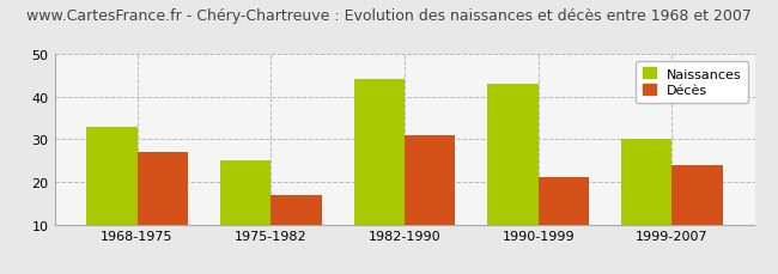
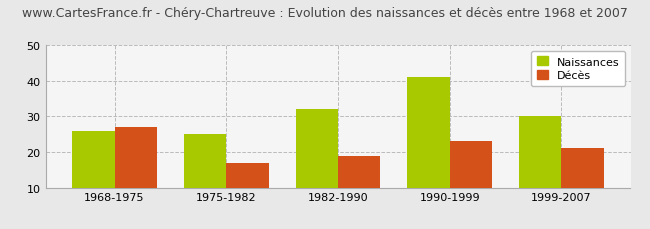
Naissances/1968-1975: 33 -> 26
Naissances/1982-1990: 44 -> 32
Décès/1982-1990: 31 -> 19
Naissances/1990-1999: 43 -> 41
Décès/1990-1999: 21 -> 23
Décès/1999-2007: 24 -> 21
